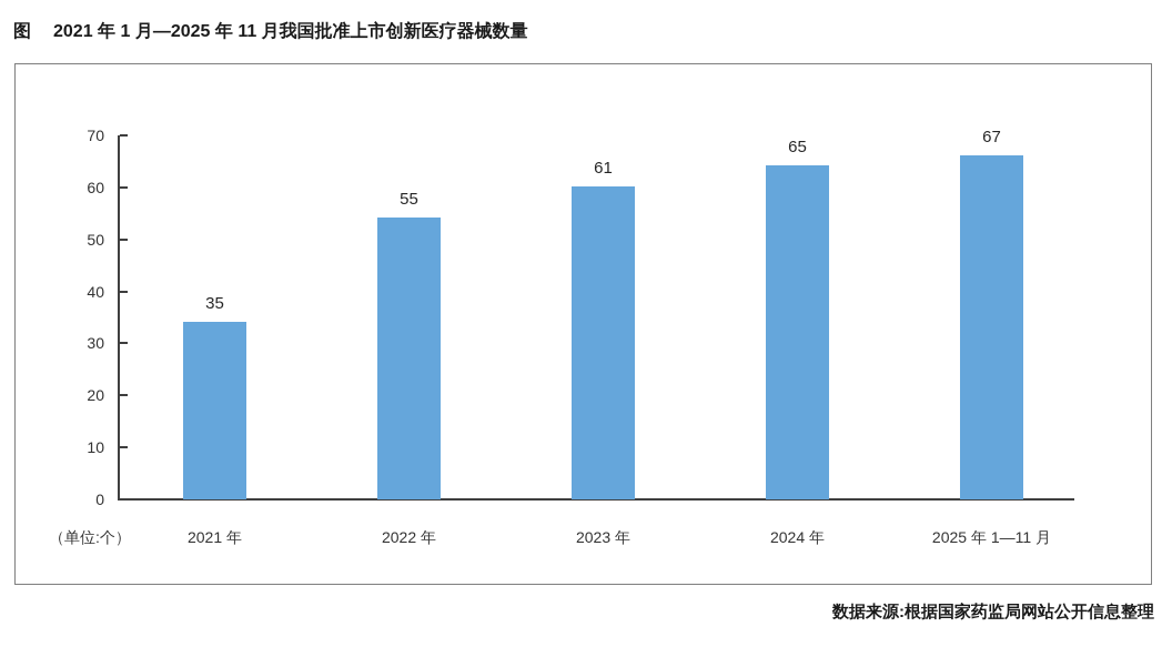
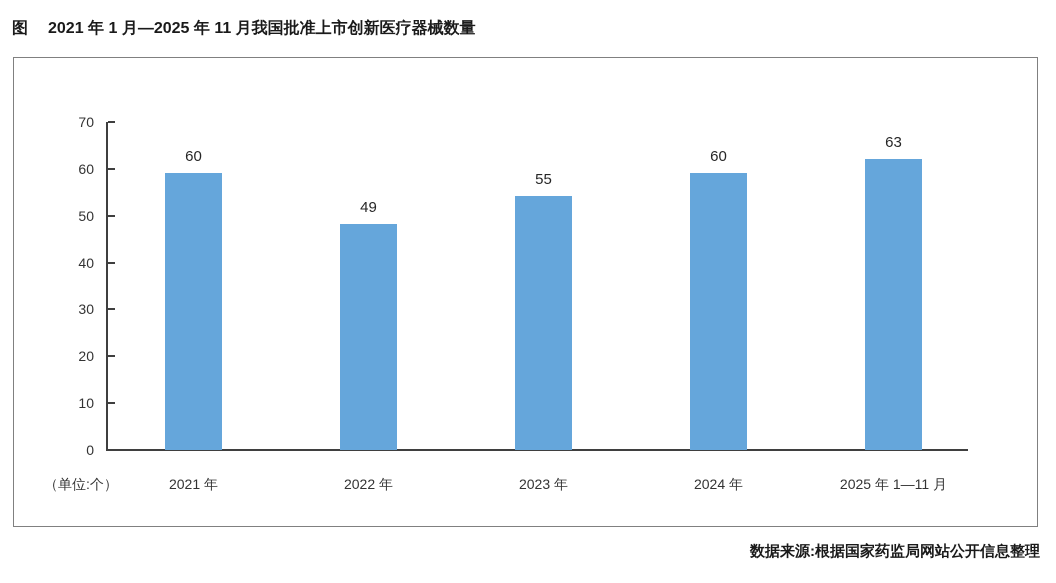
2021 年: 35 -> 60
2022 年: 55 -> 49
2023 年: 61 -> 55
2024 年: 65 -> 60
2025 年 1—11 月: 67 -> 63
